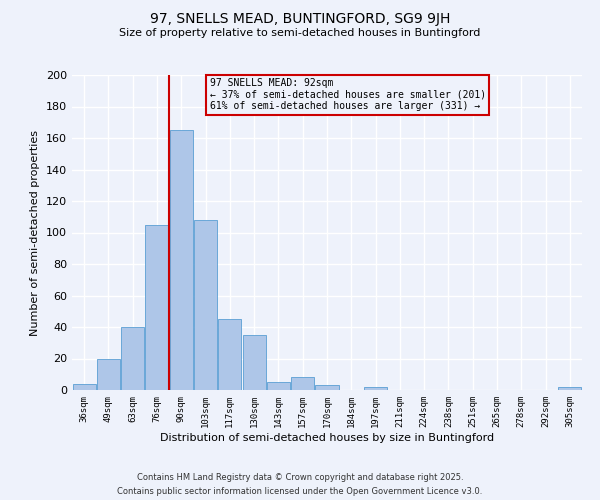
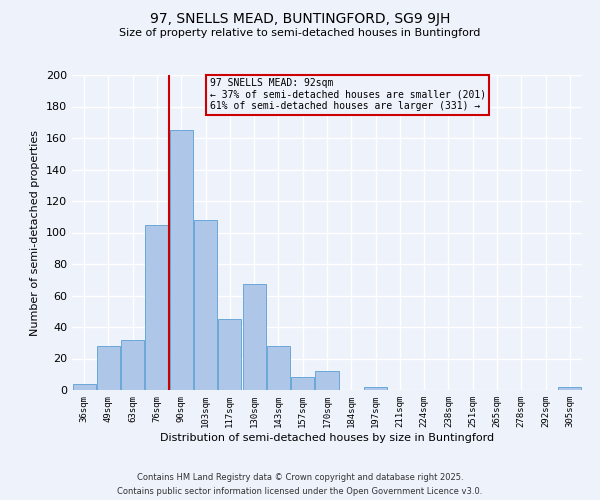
49sqm: 20 -> 28
63sqm: 40 -> 32
130sqm: 35 -> 67
143sqm: 5 -> 28
170sqm: 3 -> 12
